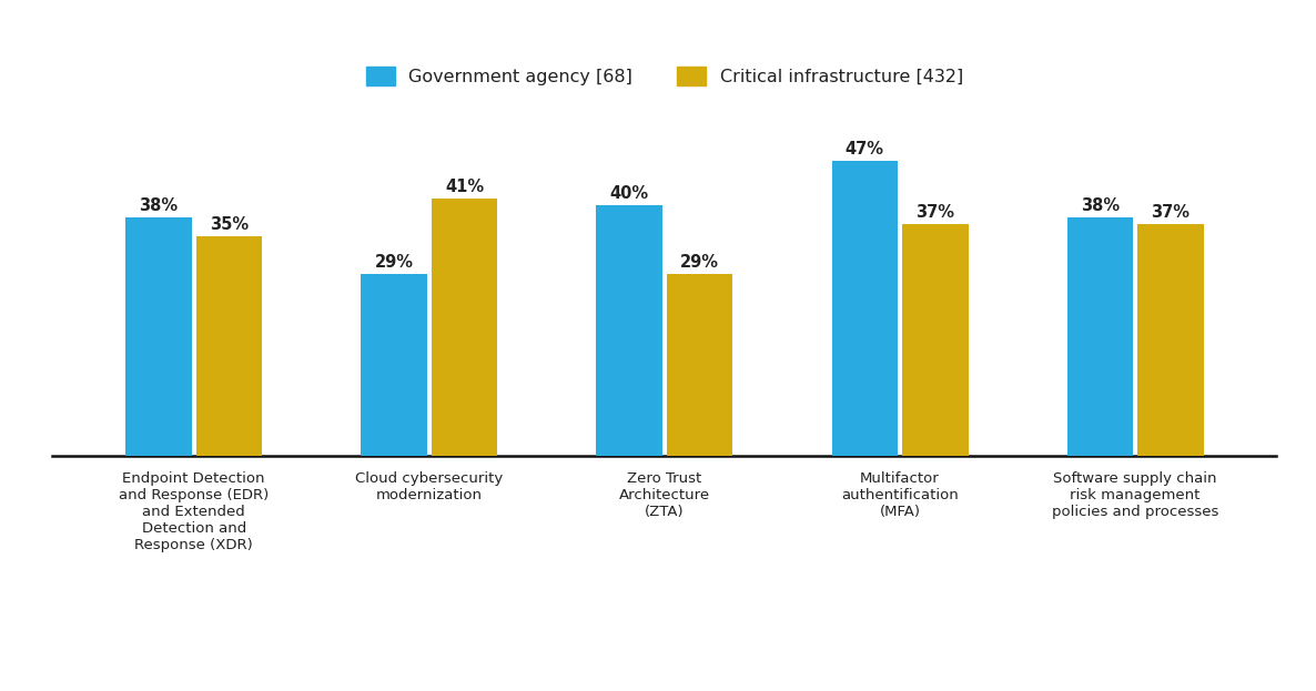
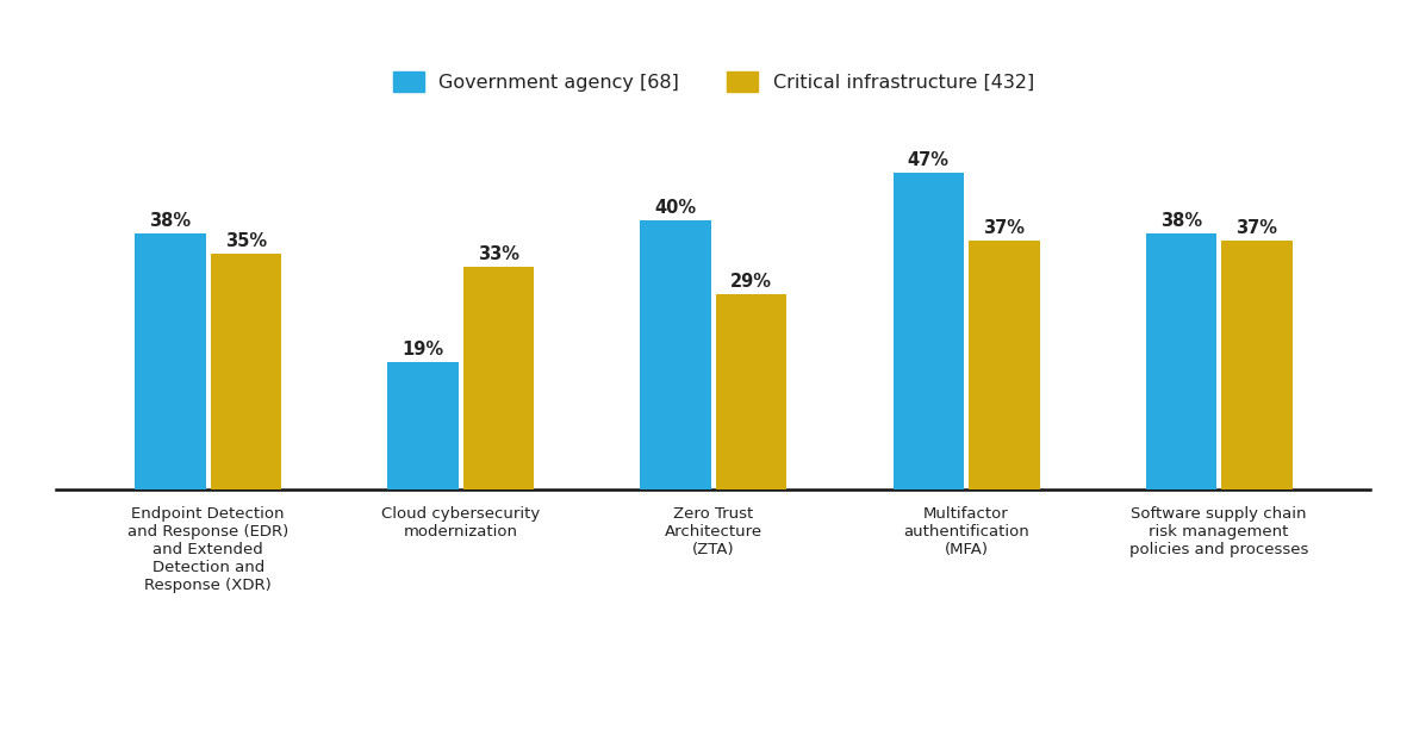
Government agency [68]/Cloud cybersecurity modernization: 29% -> 19%
Critical infrastructure [432]/Cloud cybersecurity modernization: 41% -> 33%
